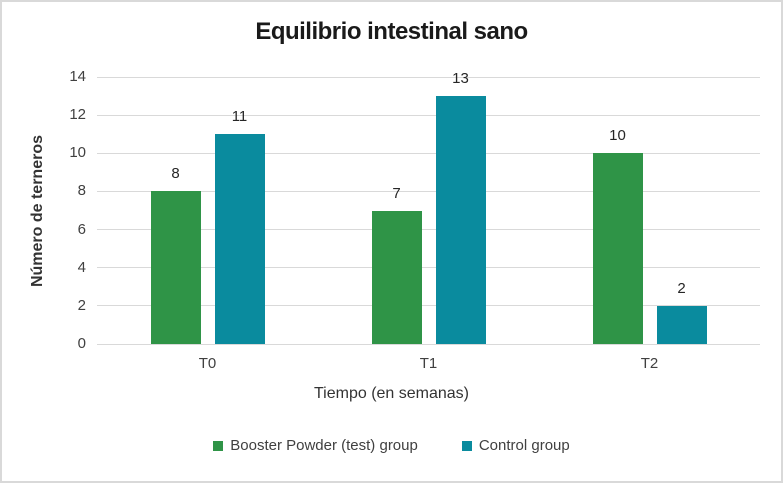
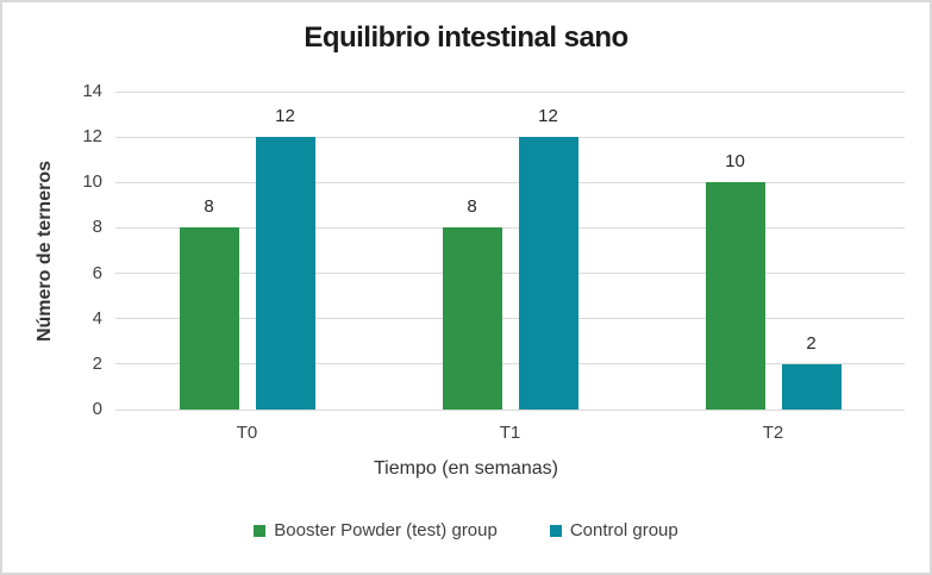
Control group/T0: 11 -> 12
Booster Powder (test) group/T1: 7 -> 8
Control group/T1: 13 -> 12
